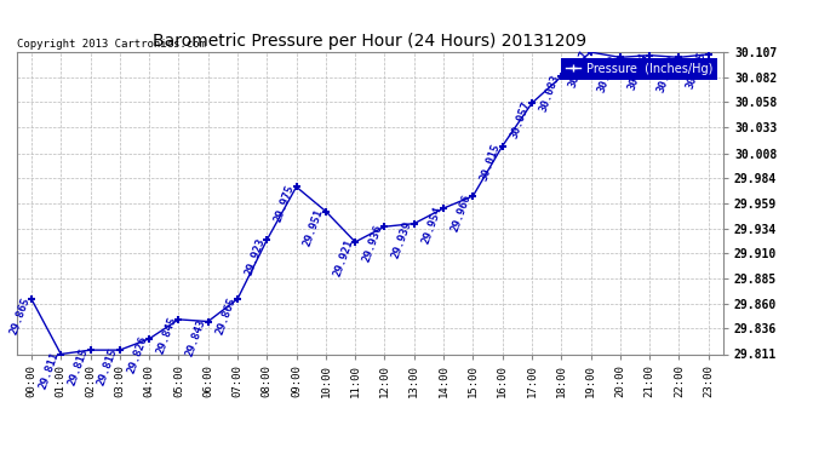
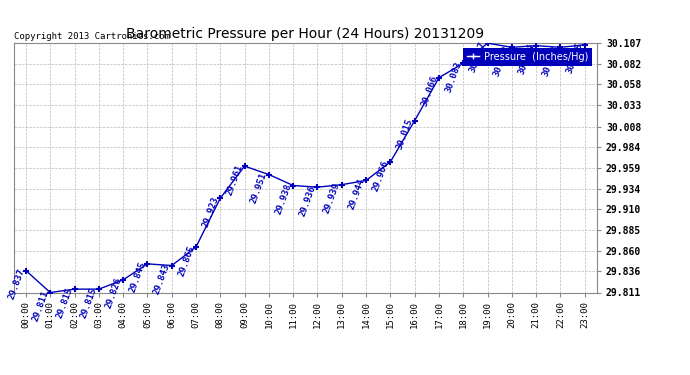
00:00: 29.865 -> 29.837
09:00: 29.975 -> 29.961
11:00: 29.921 -> 29.938
14:00: 29.954 -> 29.944
17:00: 30.057 -> 30.066
